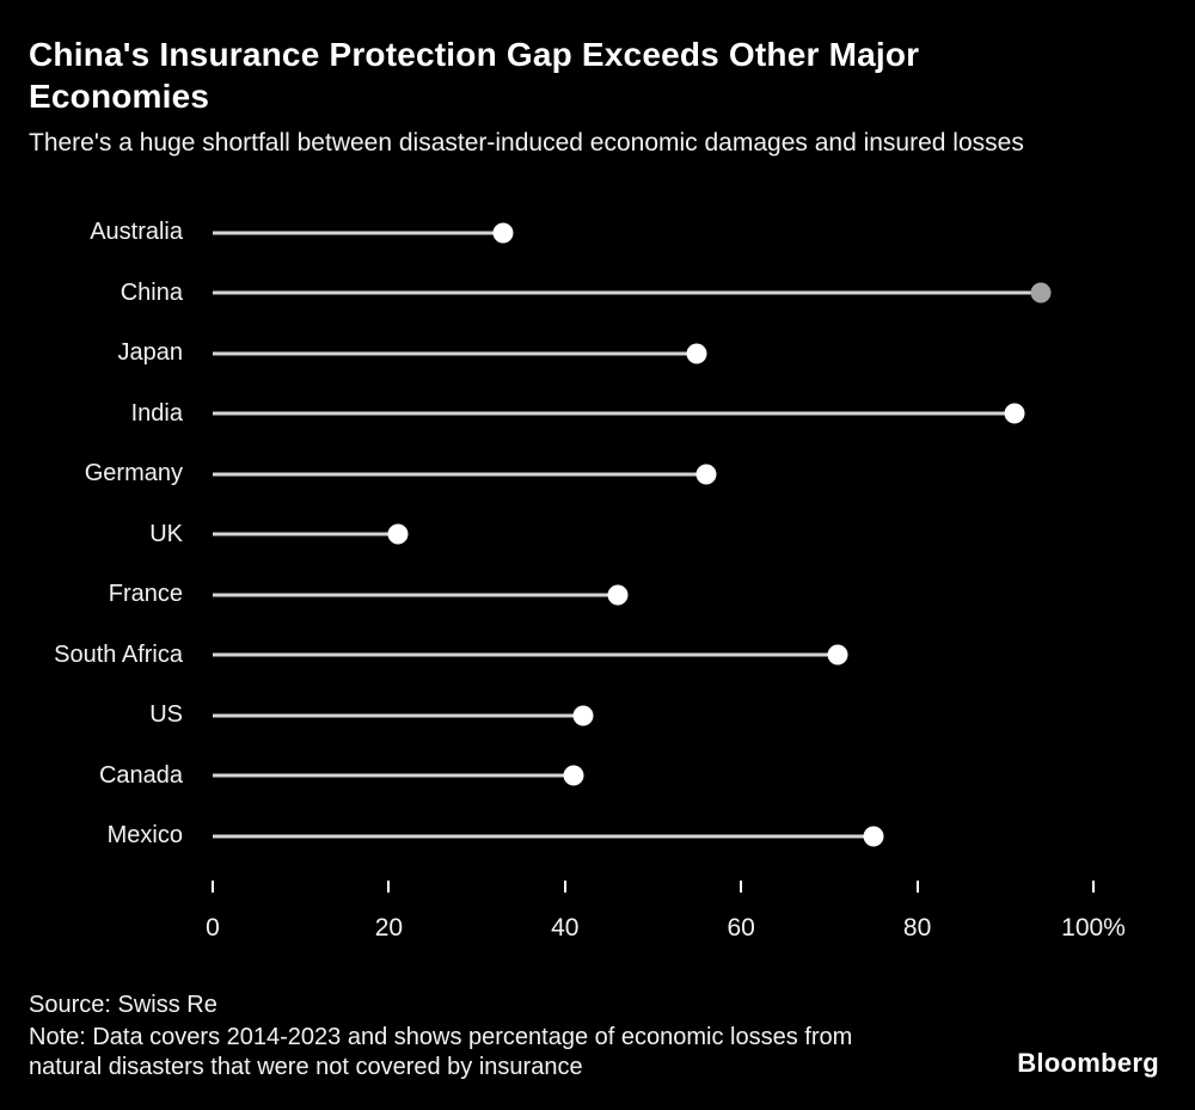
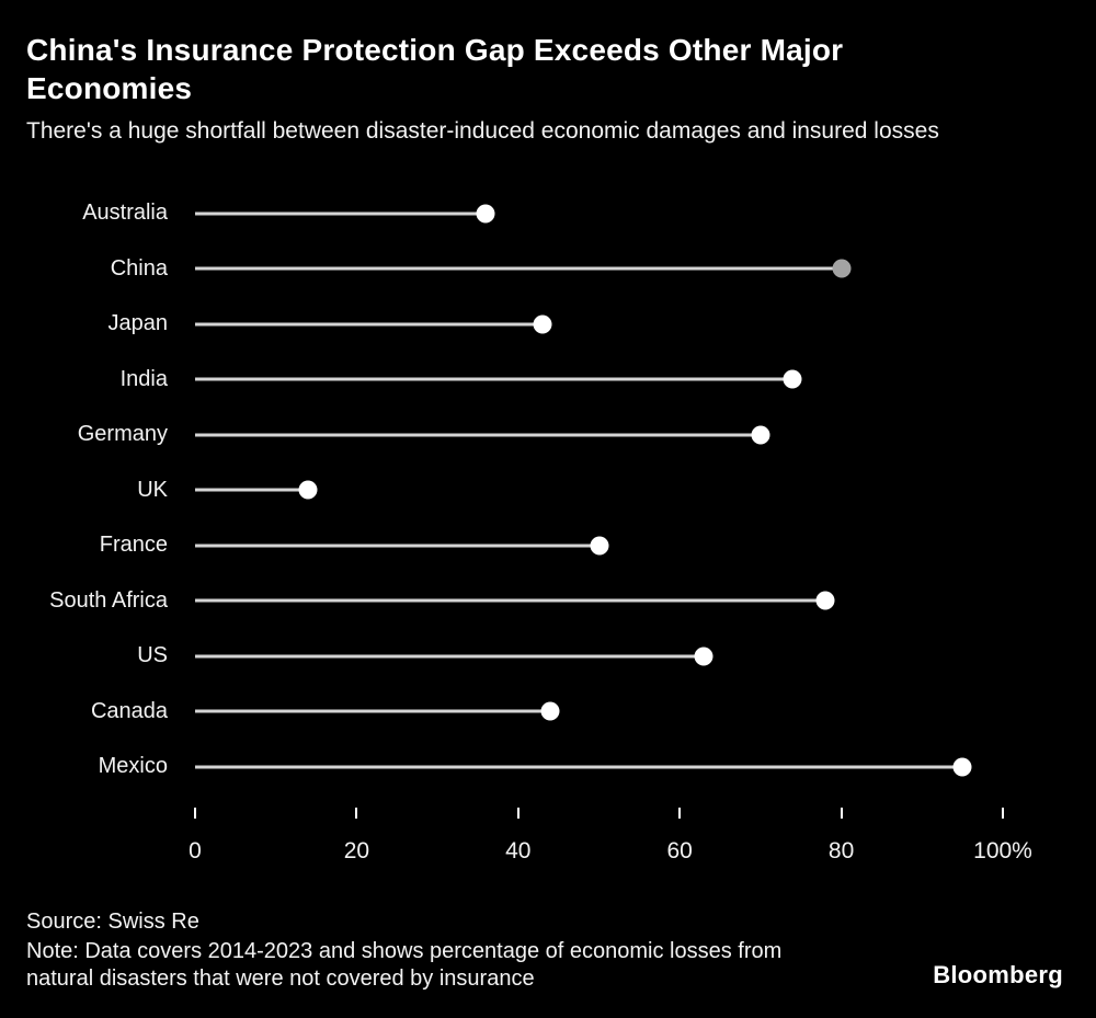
Australia: 33% -> 36%
China: 94% -> 80%
Japan: 55% -> 43%
India: 91% -> 74%
Germany: 56% -> 70%
UK: 21% -> 14%
France: 46% -> 50%
South Africa: 71% -> 78%
US: 42% -> 63%
Canada: 41% -> 44%
Mexico: 75% -> 95%
